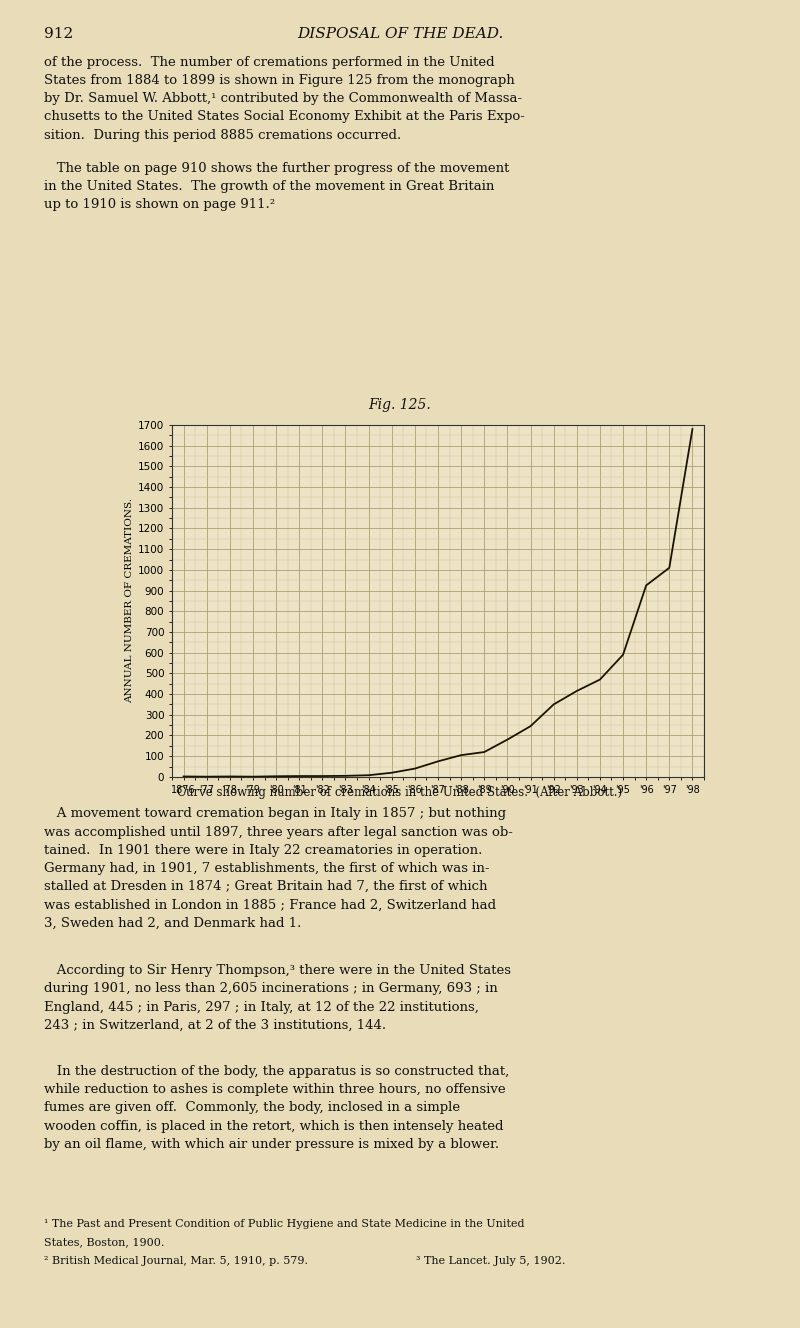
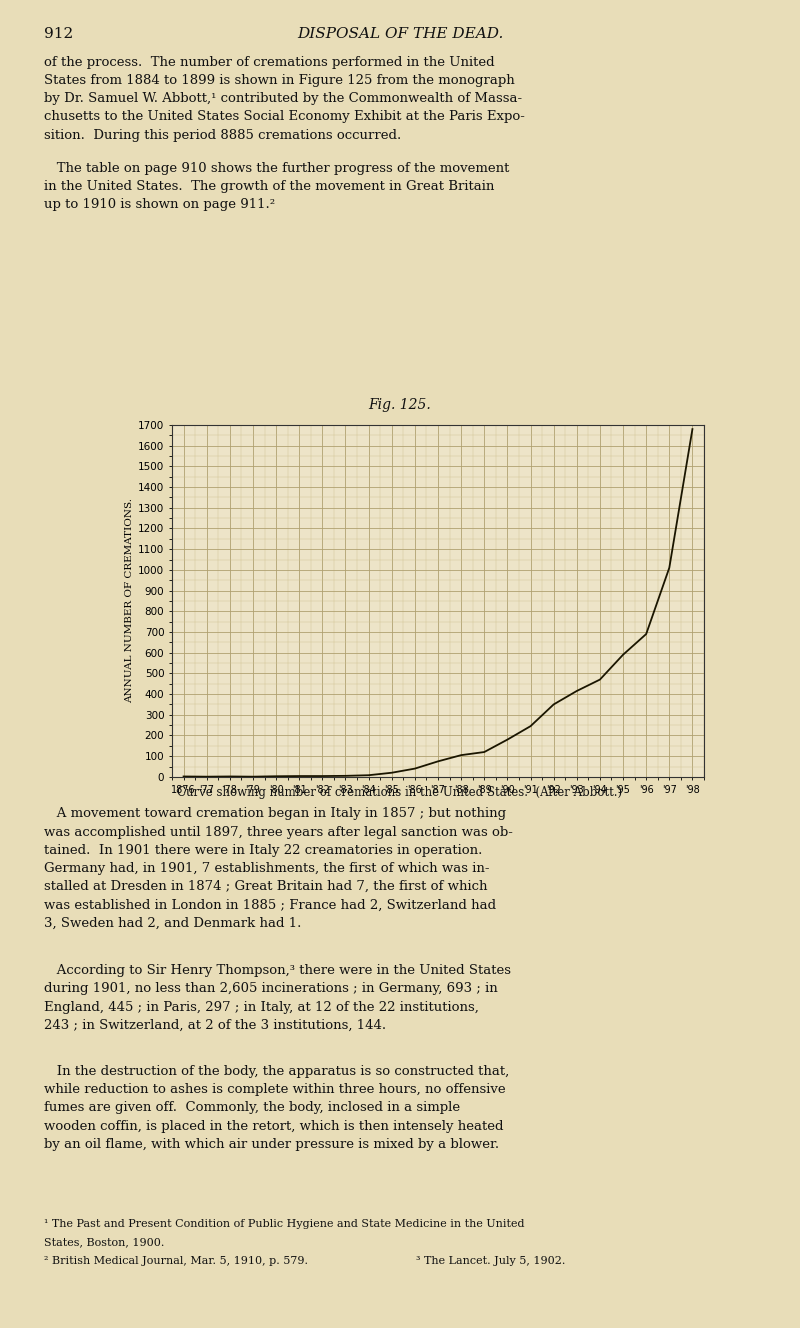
'96: 925 -> 690
